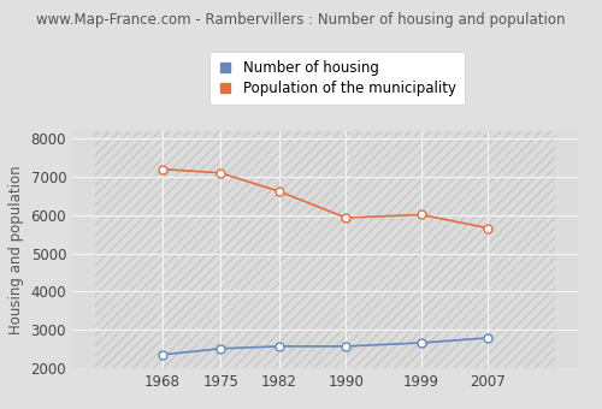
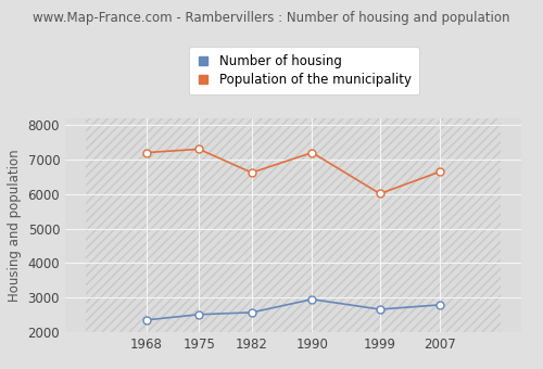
Population of the municipality/1975: 7100 -> 7300
Number of housing/1990: 2570 -> 2950
Population of the municipality/1990: 5930 -> 7200
Population of the municipality/2007: 5660 -> 6650
